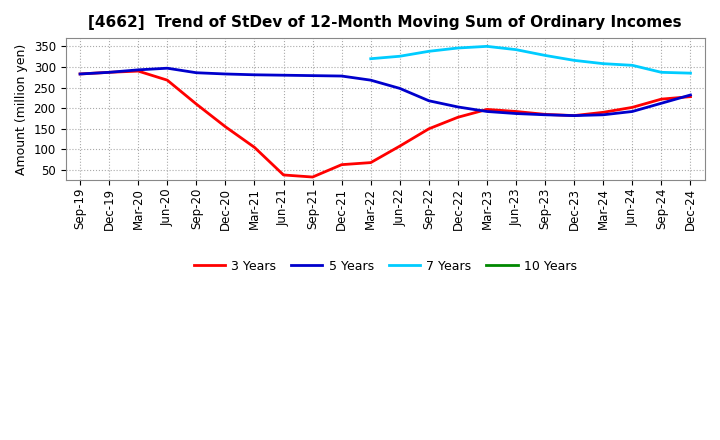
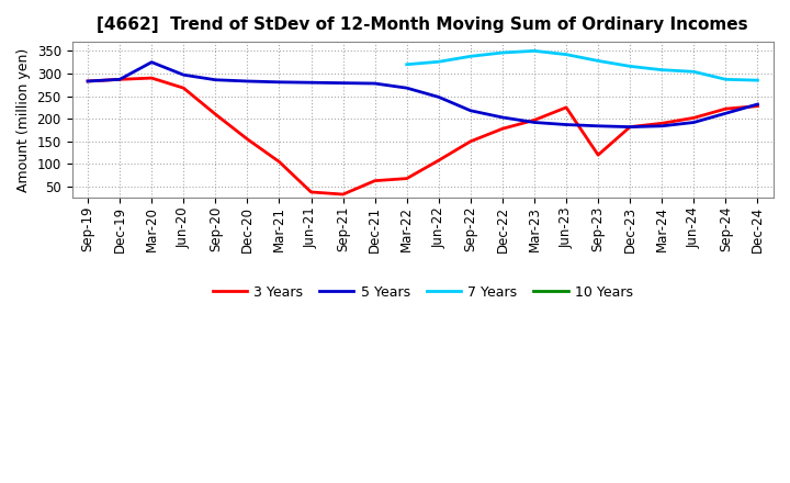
5 Years/Mar-20: 293 -> 325
3 Years/Jun-23: 192 -> 225
3 Years/Sep-23: 185 -> 120
